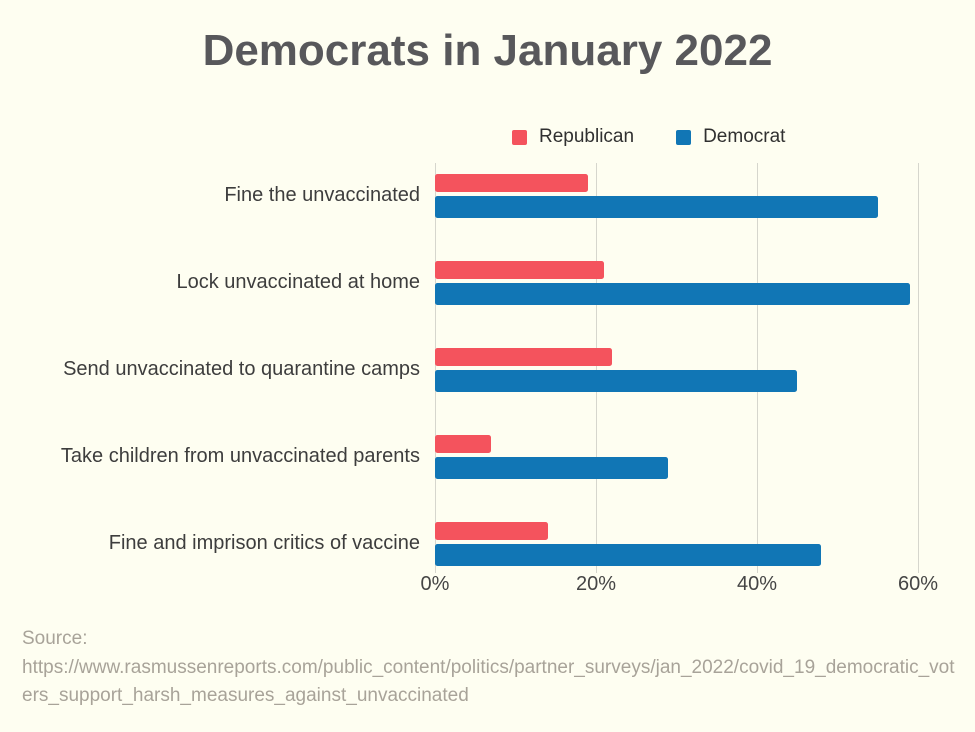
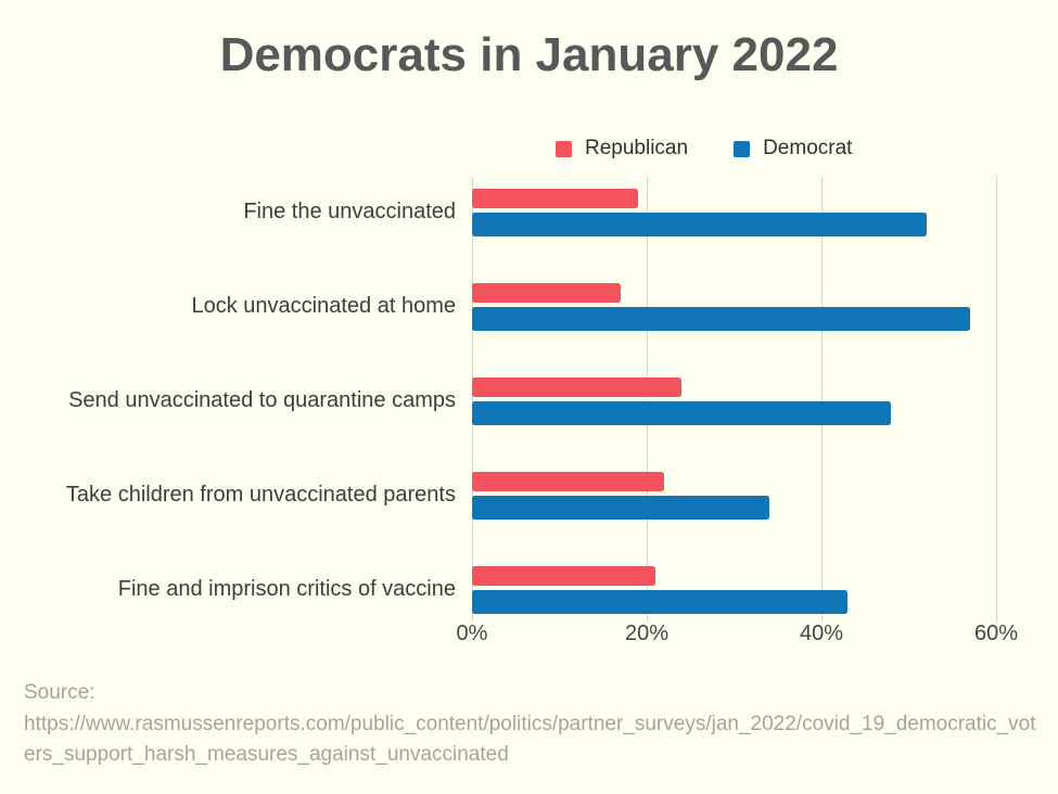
Democrat/Fine the unvaccinated: 55% -> 52%
Republican/Lock unvaccinated at home: 21% -> 17%
Democrat/Lock unvaccinated at home: 59% -> 57%
Republican/Send unvaccinated to quarantine camps: 22% -> 24%
Democrat/Send unvaccinated to quarantine camps: 45% -> 48%
Republican/Take children from unvaccinated parents: 7% -> 22%
Democrat/Take children from unvaccinated parents: 29% -> 34%
Republican/Fine and imprison critics of vaccine: 14% -> 21%
Democrat/Fine and imprison critics of vaccine: 48% -> 43%
